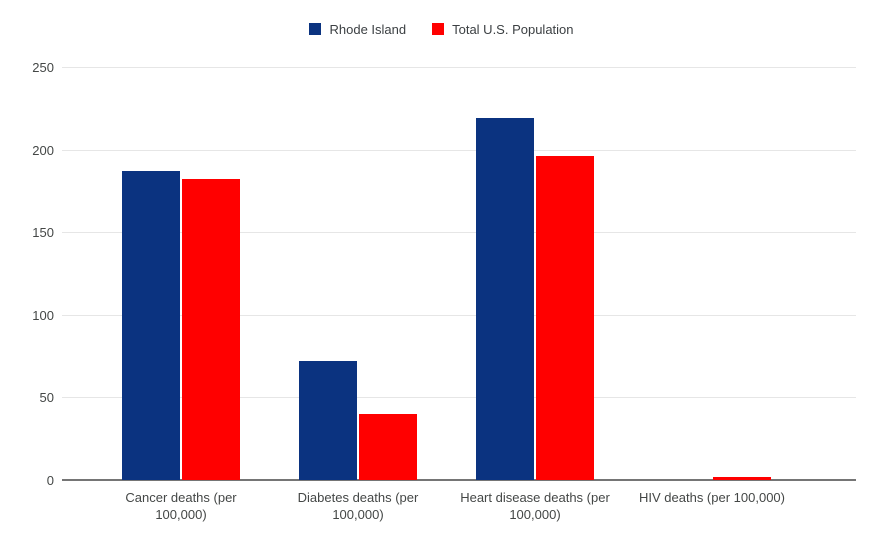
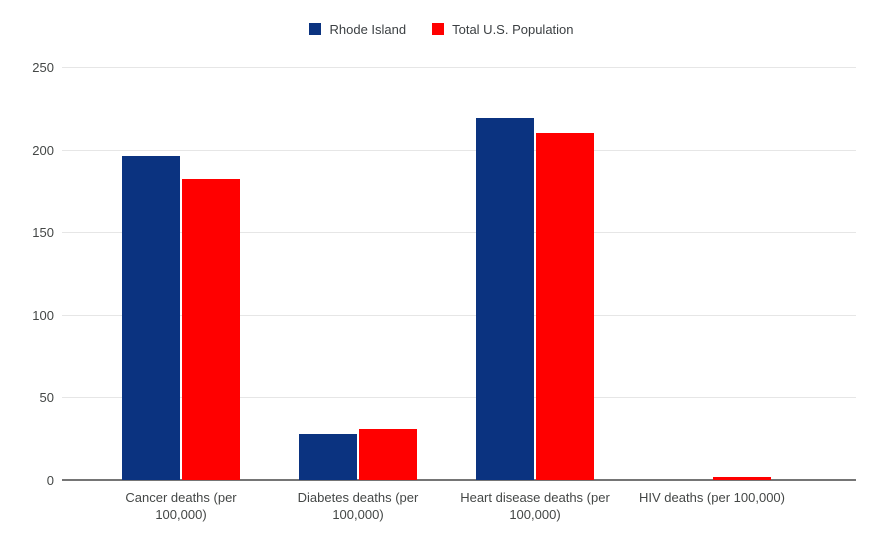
Rhode Island/Cancer deaths (per 100,000): 187 -> 196
Rhode Island/Diabetes deaths (per 100,000): 72 -> 28
Total U.S. Population/Diabetes deaths (per 100,000): 40 -> 31
Total U.S. Population/Heart disease deaths (per 100,000): 196 -> 210
